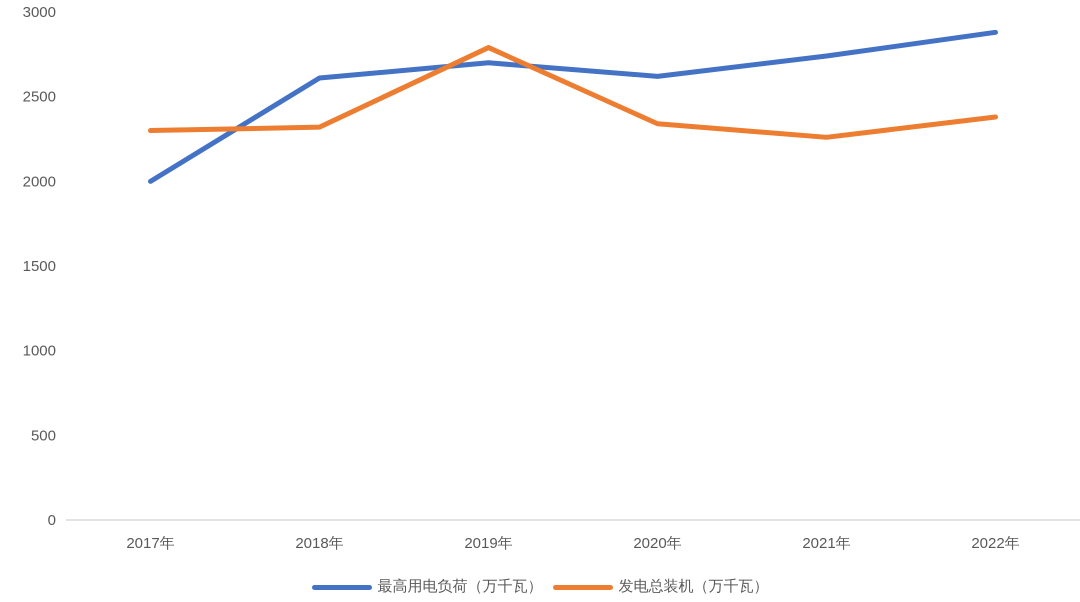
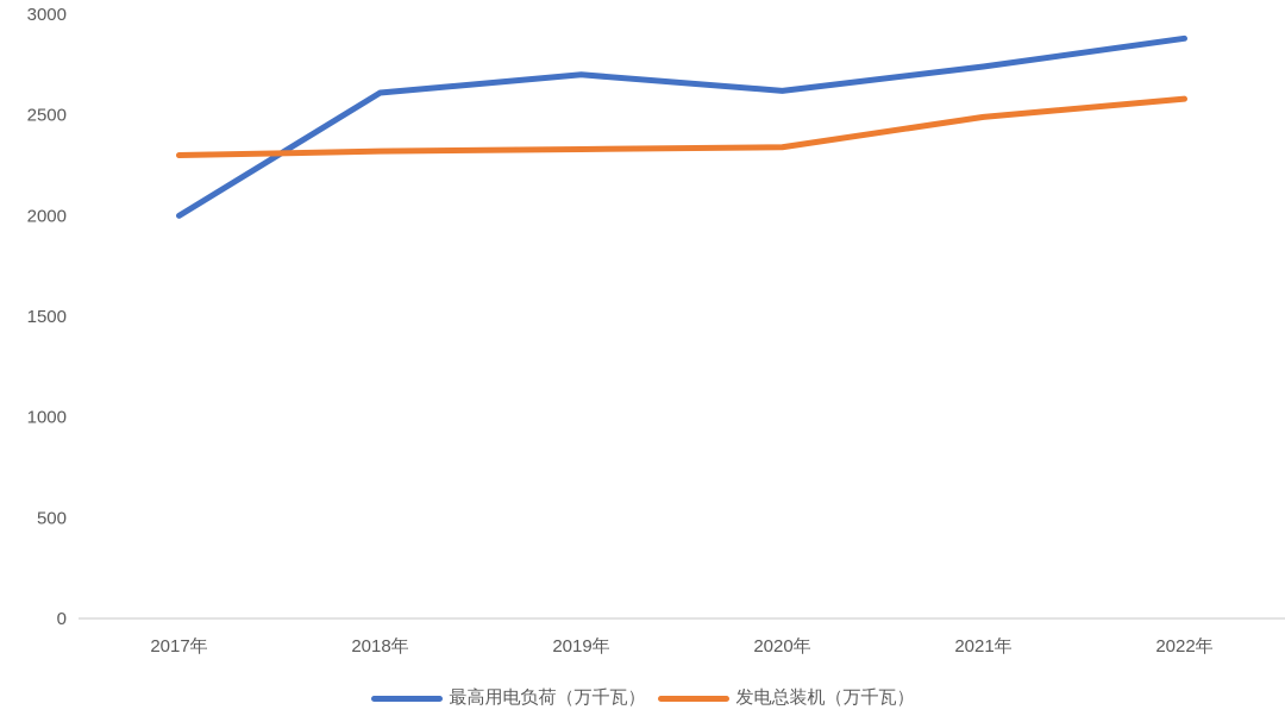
发电总装机（万千瓦）/2019年: 2790 -> 2330
发电总装机（万千瓦）/2021年: 2260 -> 2490
发电总装机（万千瓦）/2022年: 2380 -> 2580
